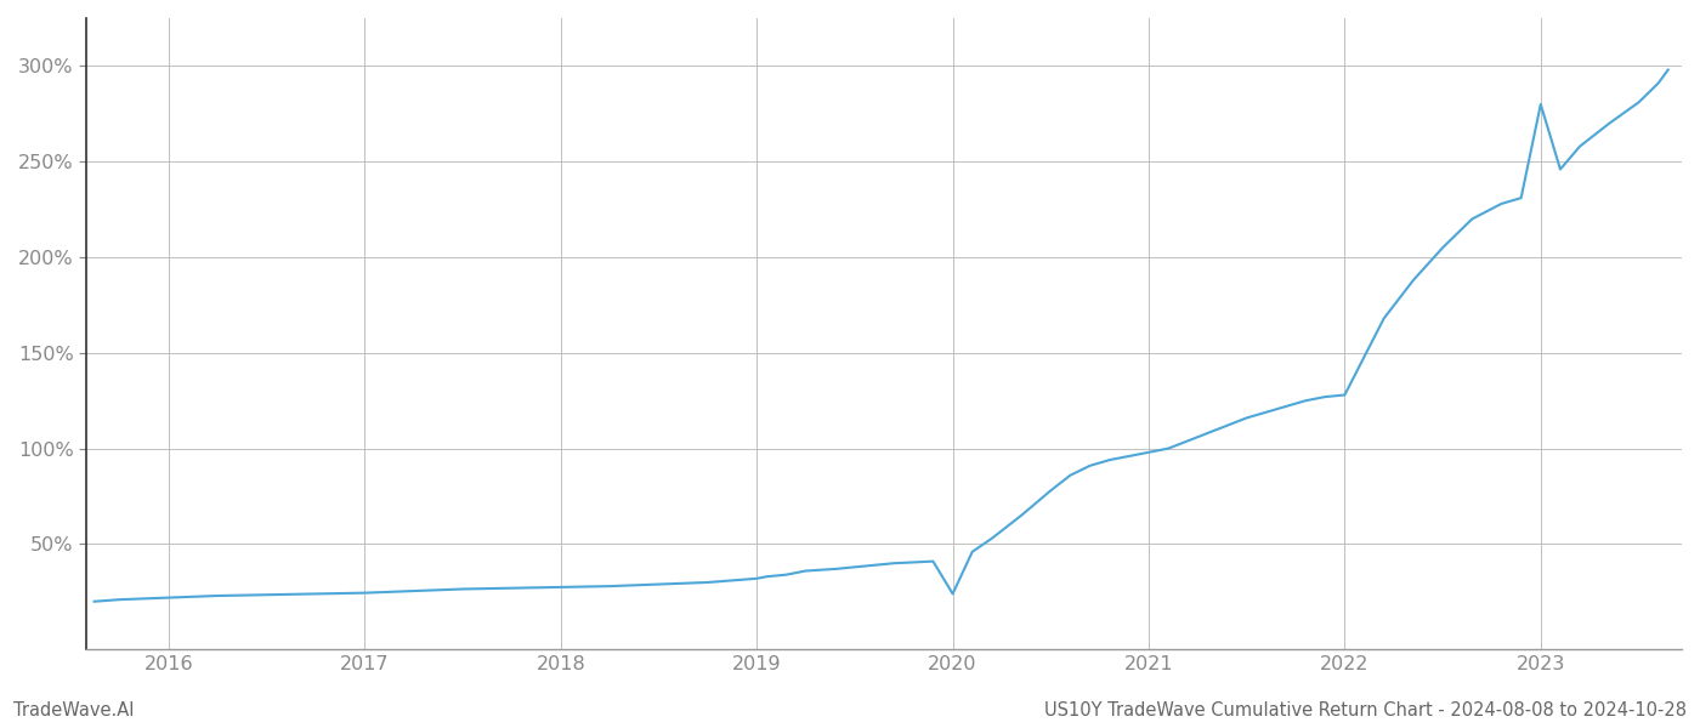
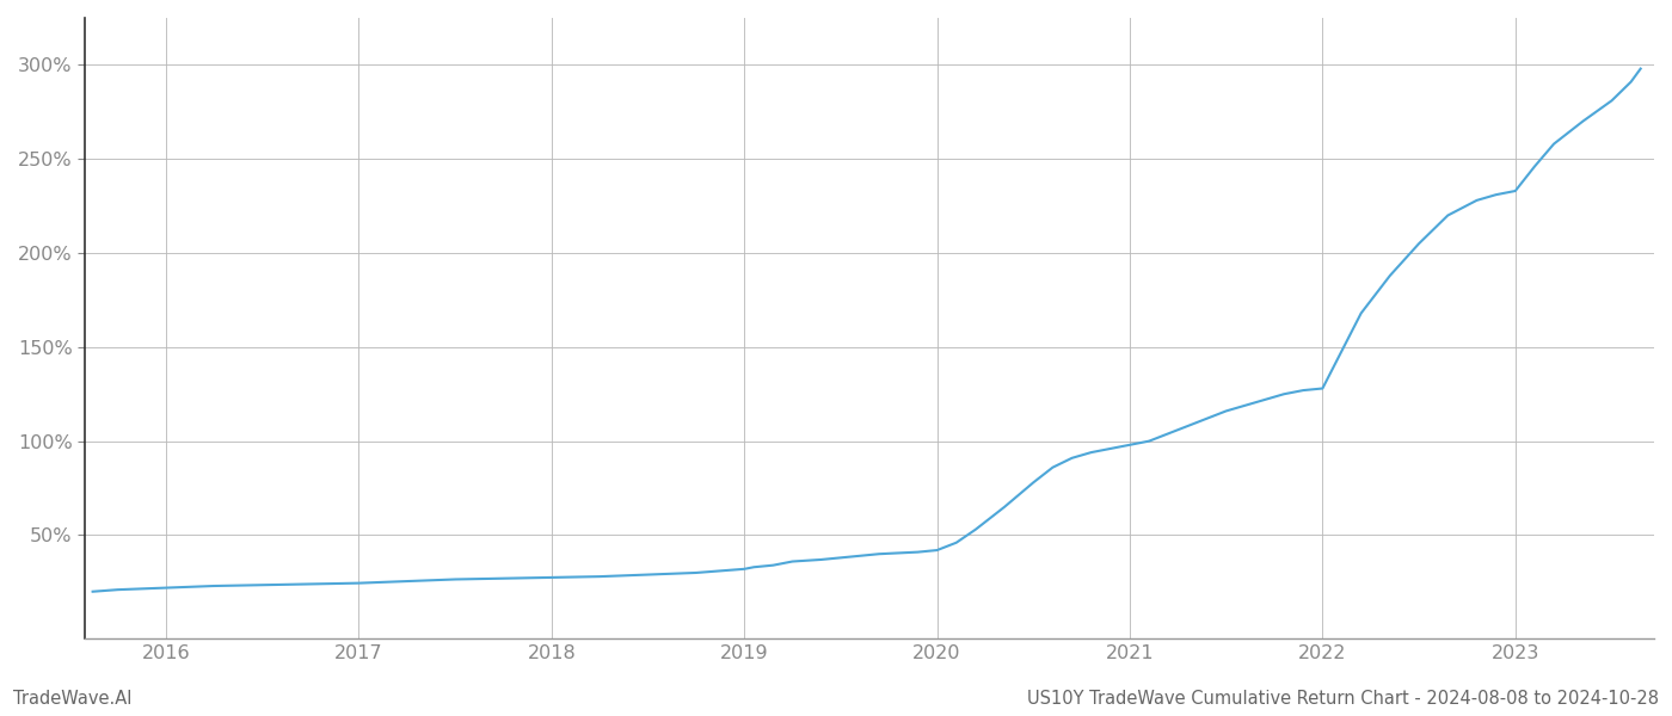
2020: 24% -> 42%
2023: 280% -> 233%
